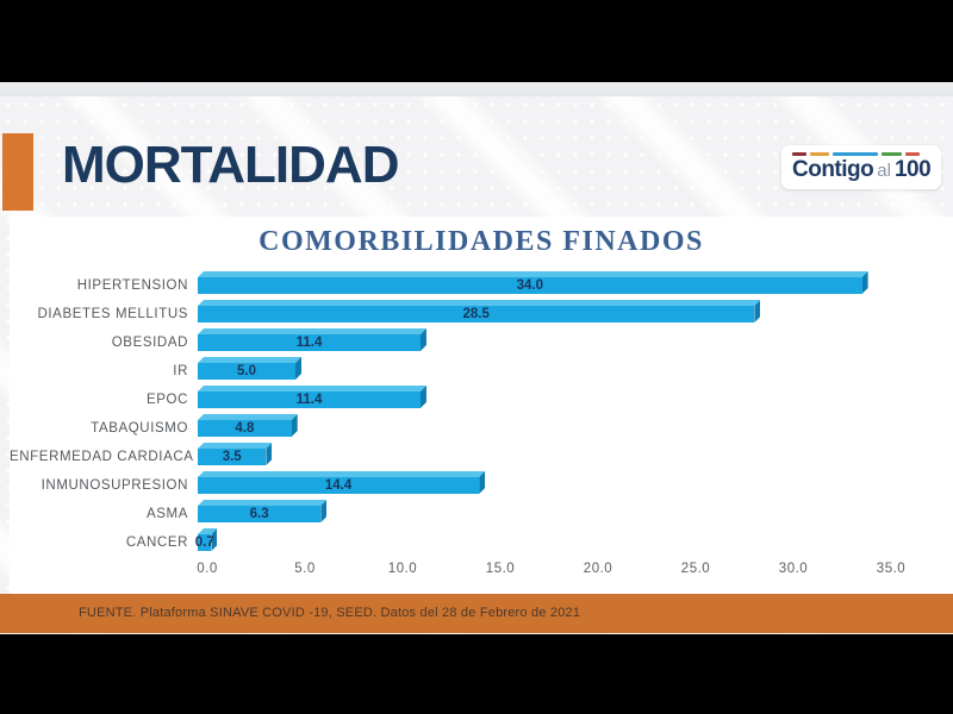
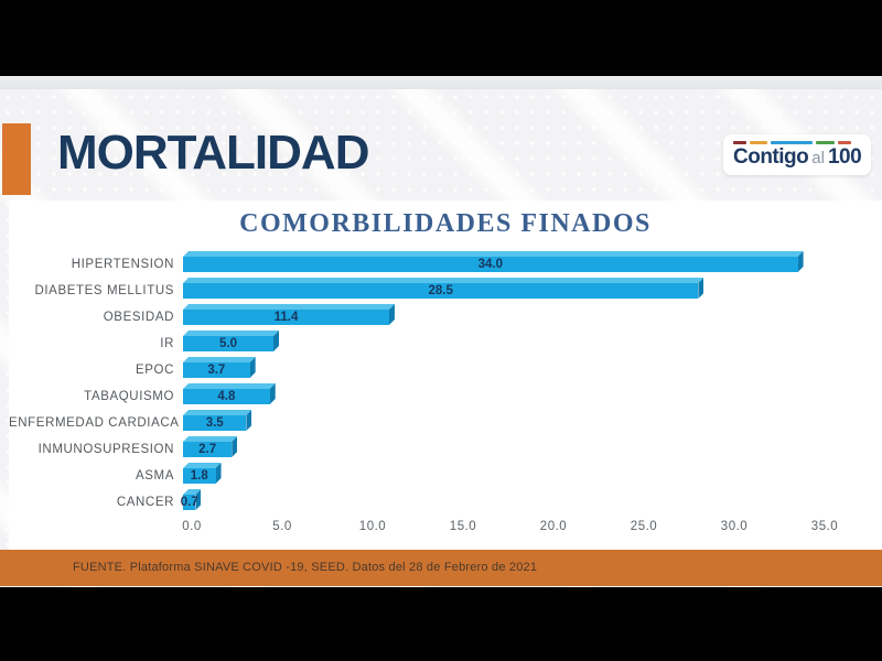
EPOC: 11.4 -> 3.7
INMUNOSUPRESION: 14.4 -> 2.7
ASMA: 6.3 -> 1.8
